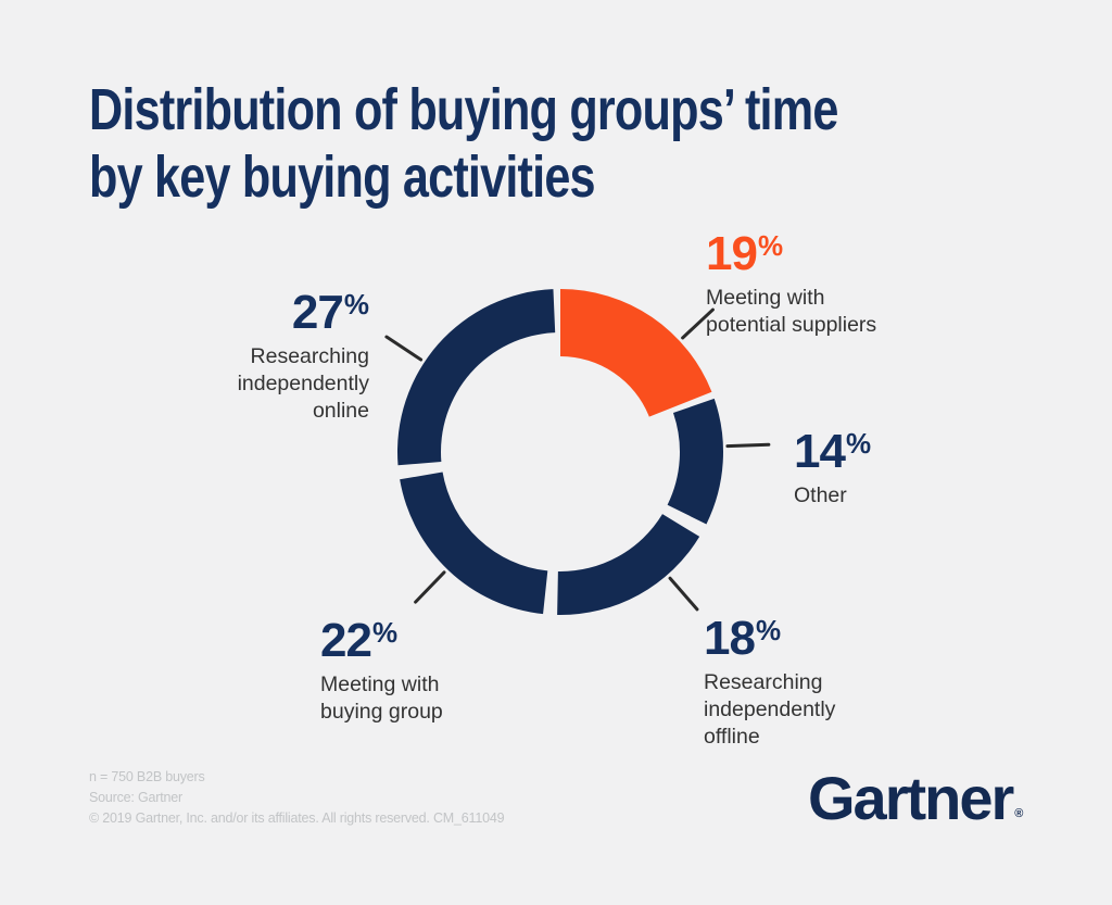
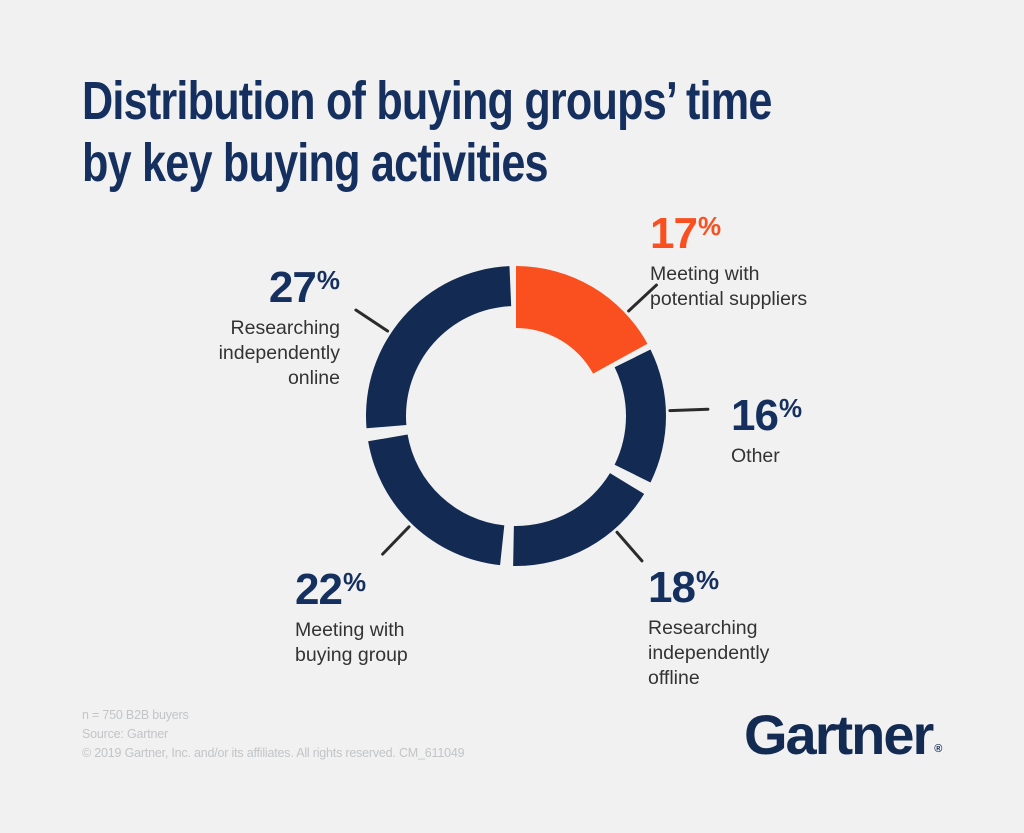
Meeting with potential suppliers: 19 -> 17
Other: 14 -> 16
